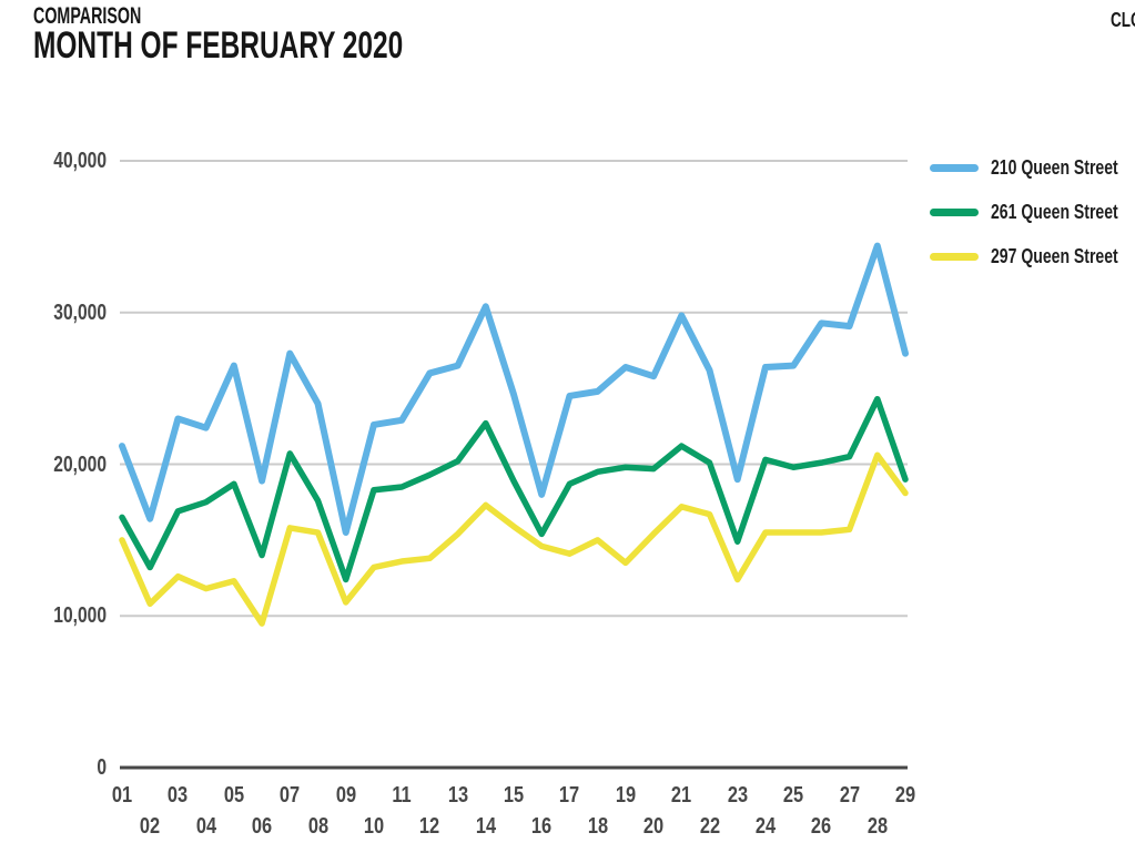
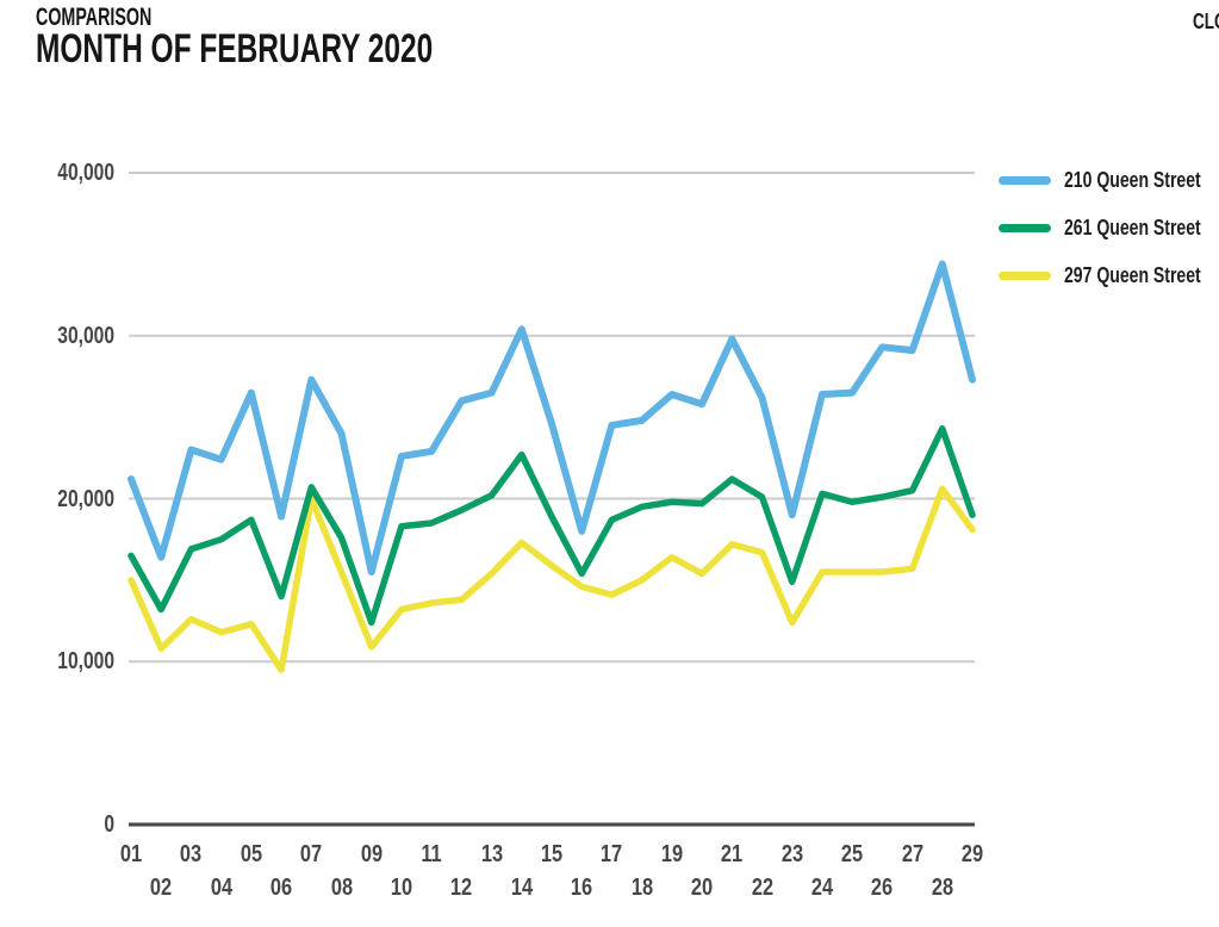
297 Queen Street/07: 15800 -> 20000
297 Queen Street/19: 13500 -> 16400
